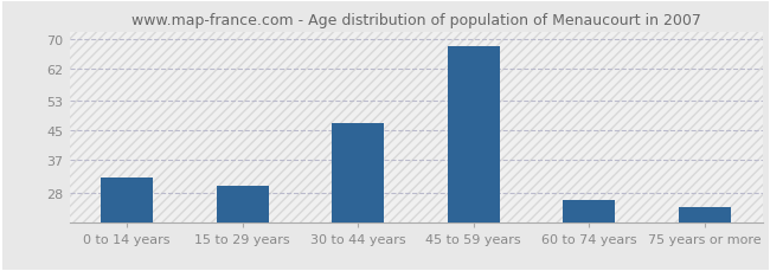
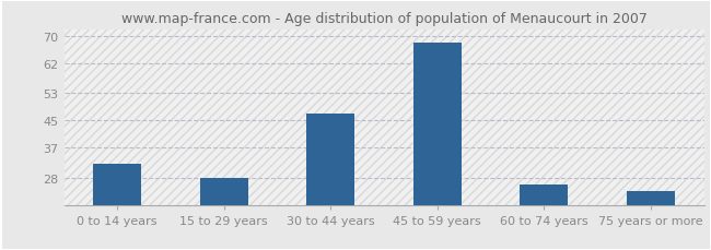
15 to 29 years: 30 -> 28
